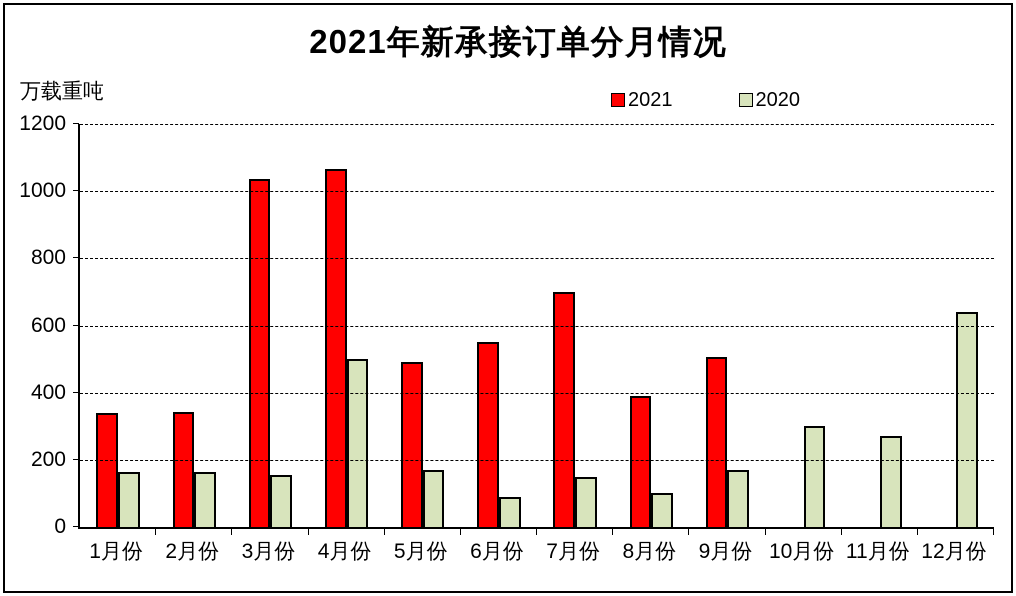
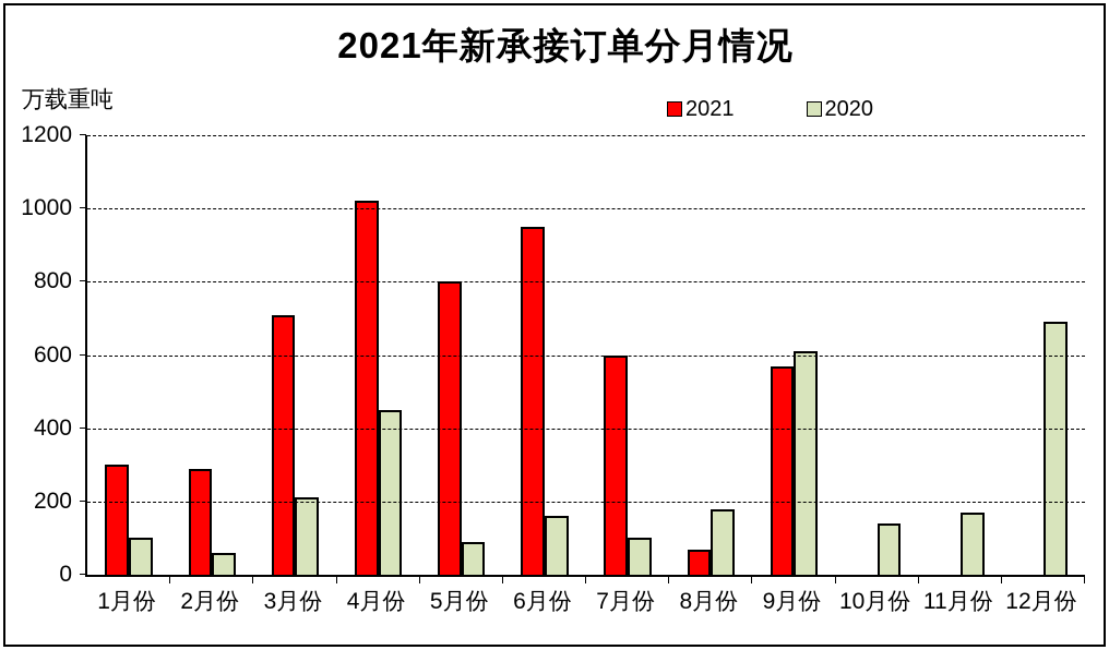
2021/1月份: 340 -> 300
2020/1月份: 160 -> 100
2021/2月份: 340 -> 290
2020/2月份: 160 -> 60
2021/3月份: 1040 -> 710
2020/3月份: 160 -> 210
2021/4月份: 1060 -> 1020
2020/4月份: 500 -> 450
2021/5月份: 490 -> 800
2020/5月份: 170 -> 90
2021/6月份: 550 -> 950
2020/6月份: 90 -> 160
2021/7月份: 700 -> 600
2020/7月份: 150 -> 100
2021/8月份: 390 -> 70
2020/8月份: 100 -> 180
2021/9月份: 500 -> 570
2020/9月份: 170 -> 610
2020/10月份: 300 -> 140
2020/11月份: 270 -> 170
2020/12月份: 640 -> 690
